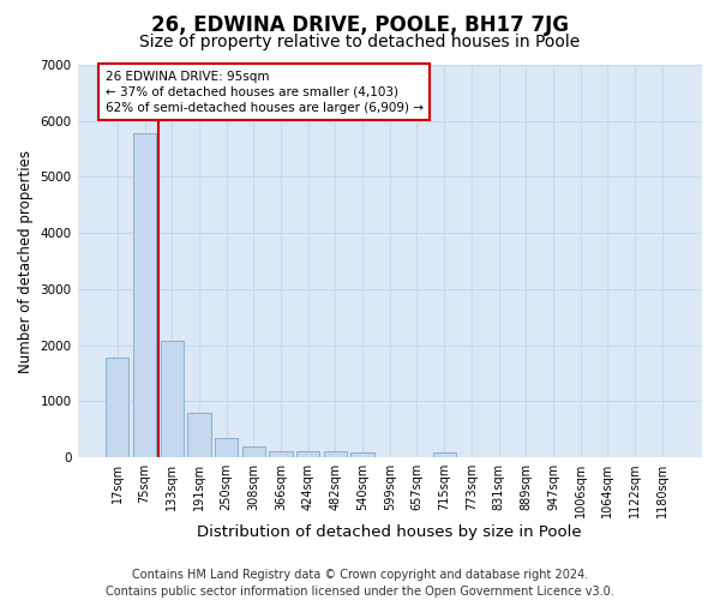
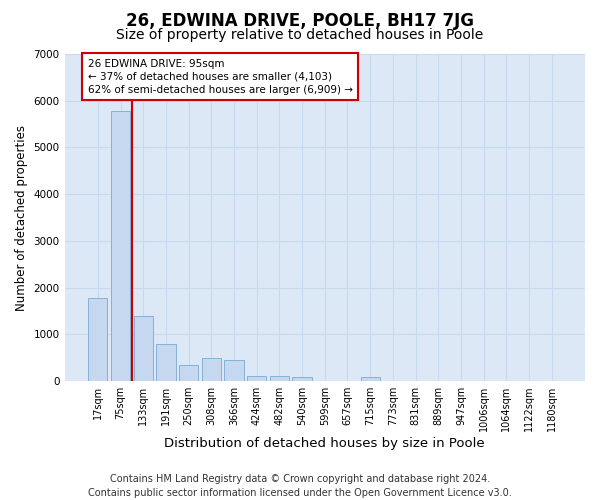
133sqm: 2080 -> 1400
308sqm: 200 -> 500
366sqm: 120 -> 450
